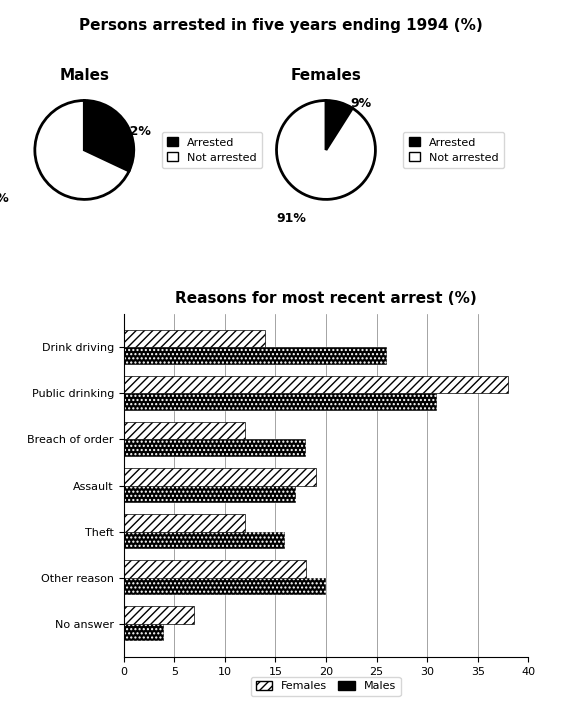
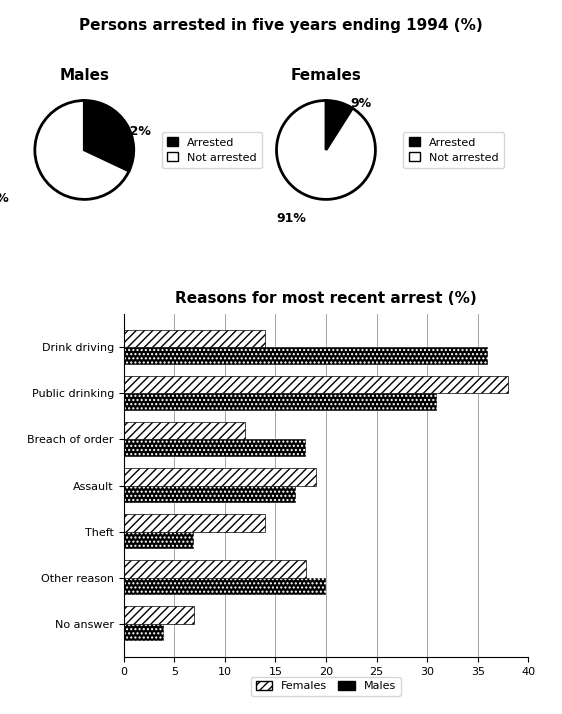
Males/Drink driving: 26 -> 36
Females/Theft: 12 -> 14
Males/Theft: 16 -> 7
